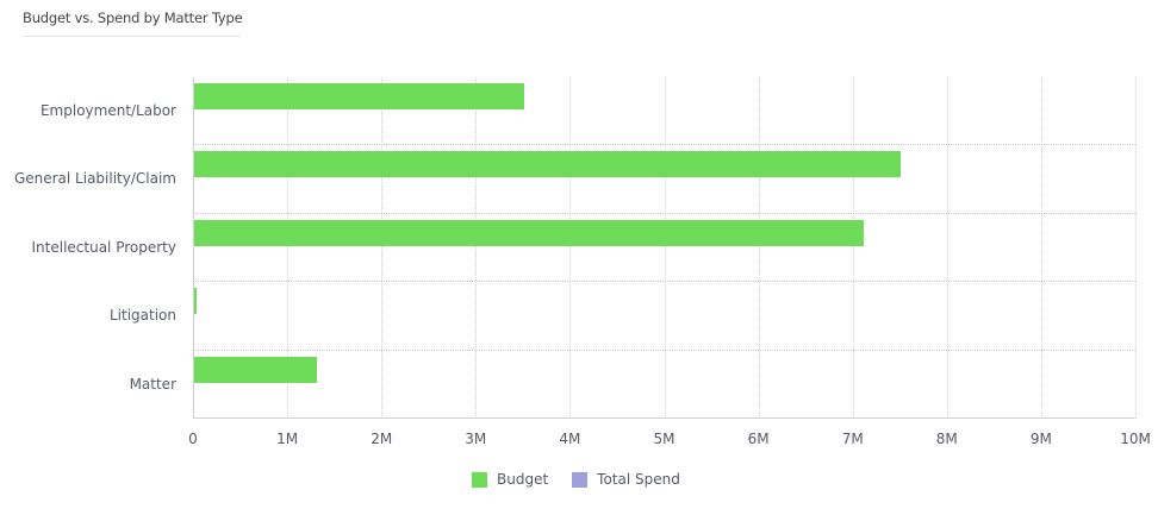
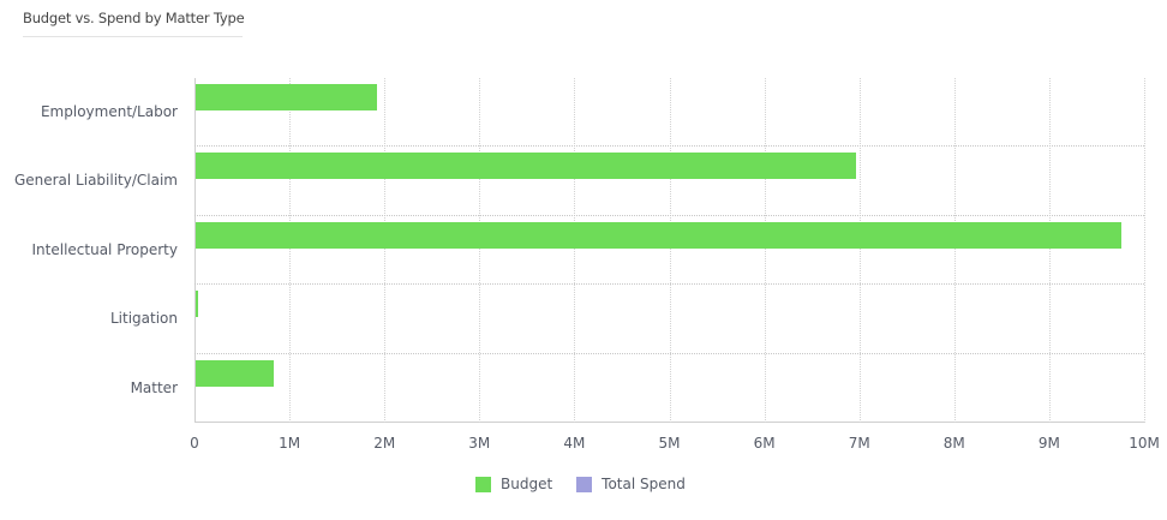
Budget/Employment/Labor: 3.5M -> 1.9M
Budget/General Liability/Claim: 7.5M -> 7.0M
Budget/Intellectual Property: 7.1M -> 9.8M
Budget/Matter: 1.3M -> 0.8M
